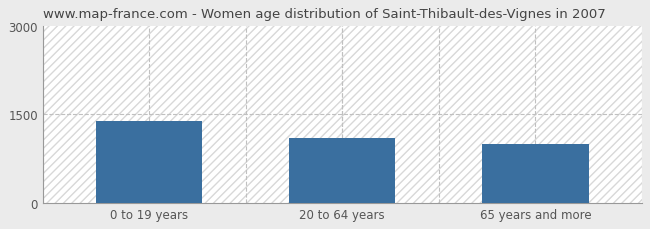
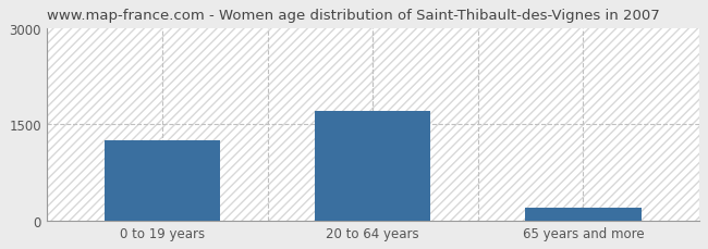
0 to 19 years: 1380 -> 1250
20 to 64 years: 1100 -> 1710
65 years and more: 1000 -> 200
